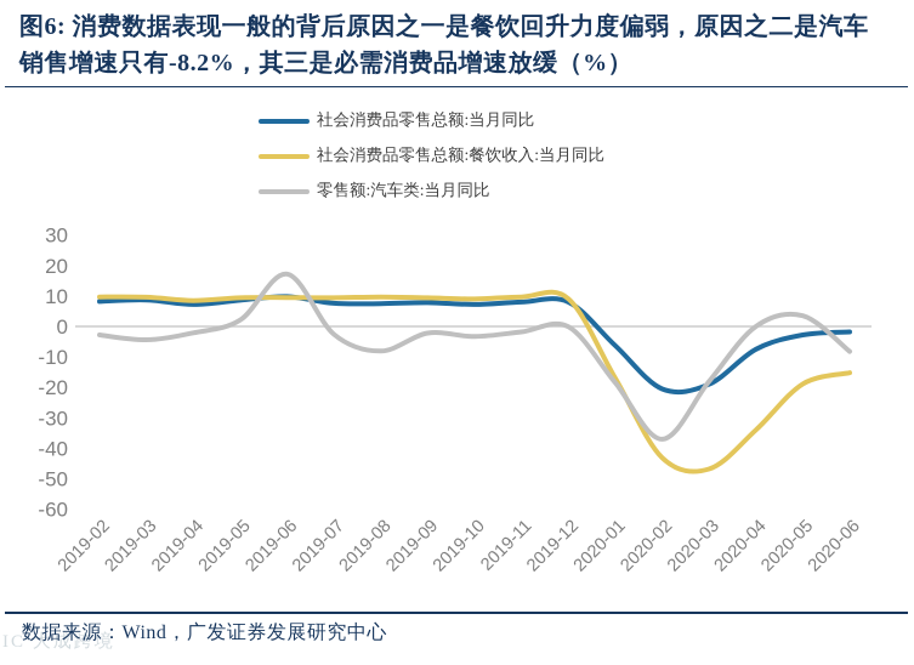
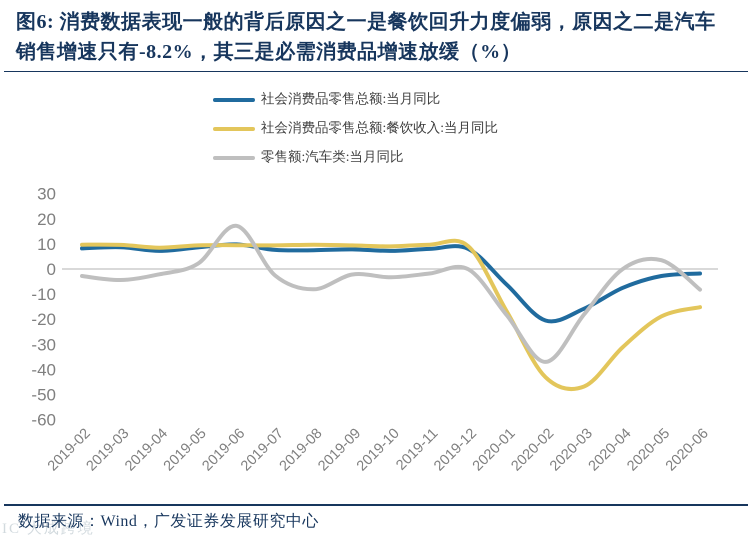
社会消费品零售总额:当月同比/2020-03: -19 -> -16
社会消费品零售总额:餐饮收入:当月同比/2020-04: -34 -> -31
